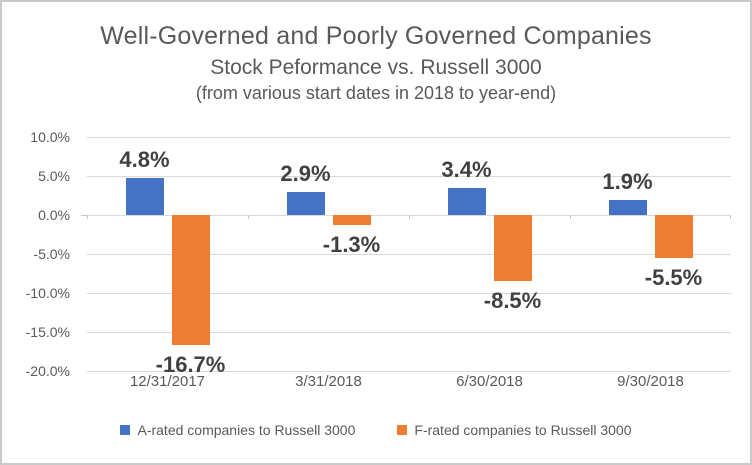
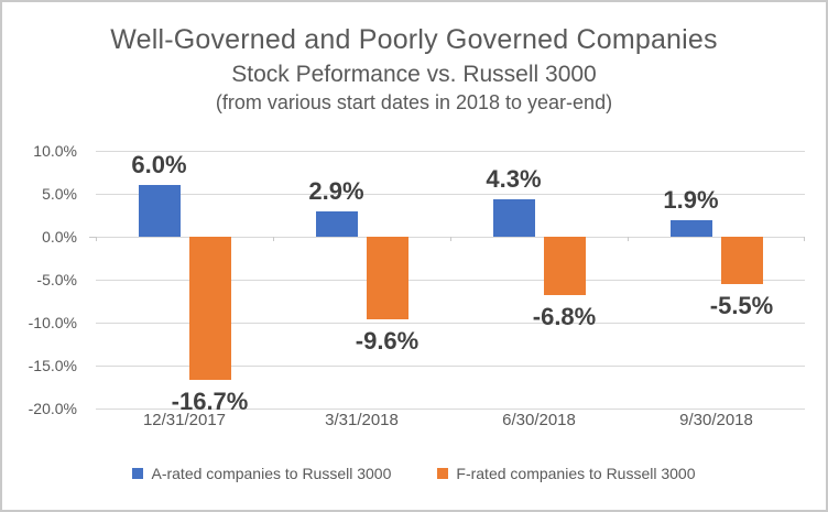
A-rated companies to Russell 3000/12/31/2017: 4.8% -> 6.0%
F-rated companies to Russell 3000/3/31/2018: -1.3% -> -9.6%
A-rated companies to Russell 3000/6/30/2018: 3.4% -> 4.3%
F-rated companies to Russell 3000/6/30/2018: -8.5% -> -6.8%
